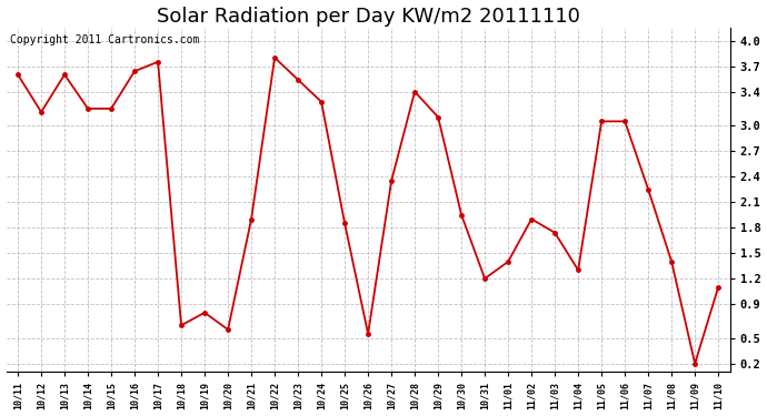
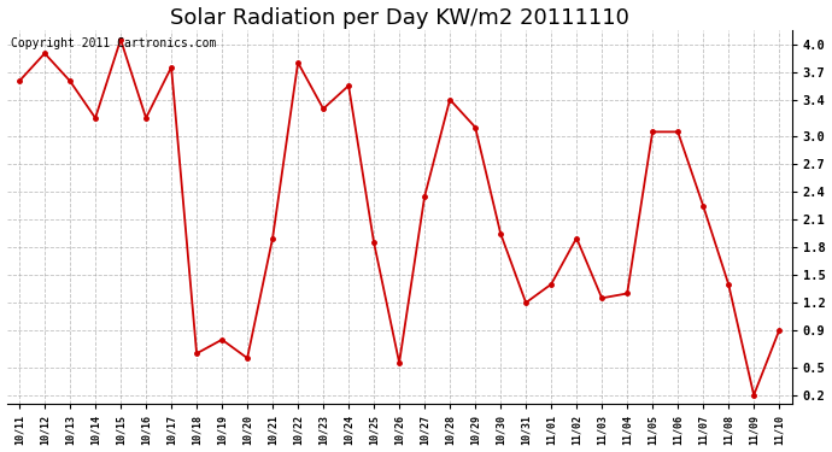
10/12: 3.16 -> 3.90
10/15: 3.20 -> 4.05
10/16: 3.64 -> 3.20
10/23: 3.54 -> 3.30
10/24: 3.28 -> 3.55
11/03: 1.74 -> 1.25
11/10: 1.10 -> 0.90
